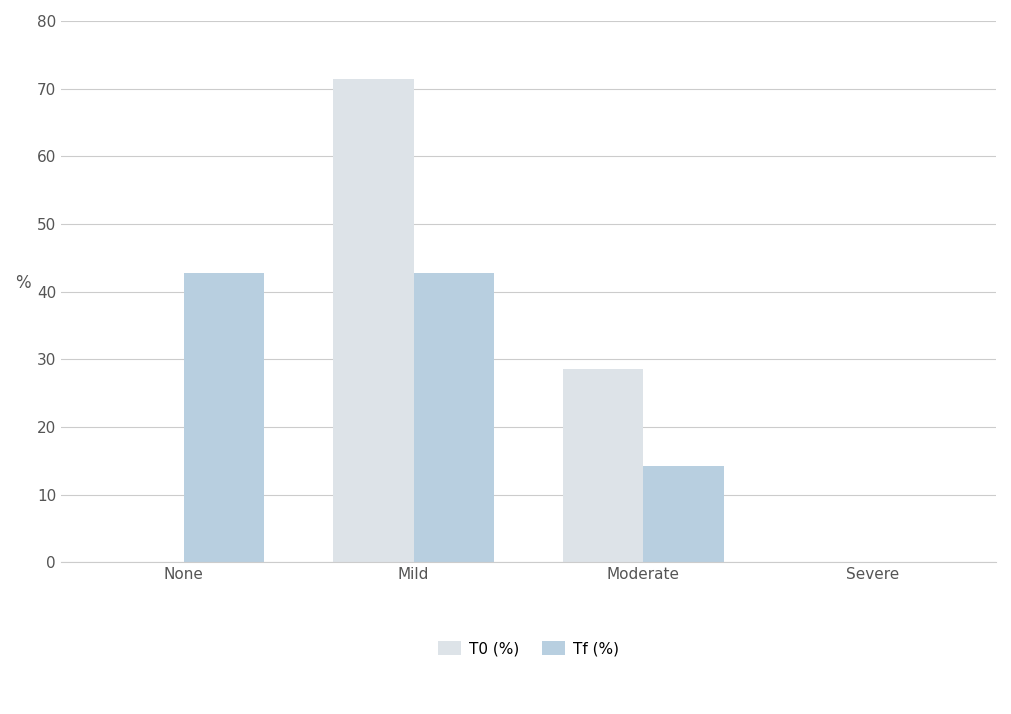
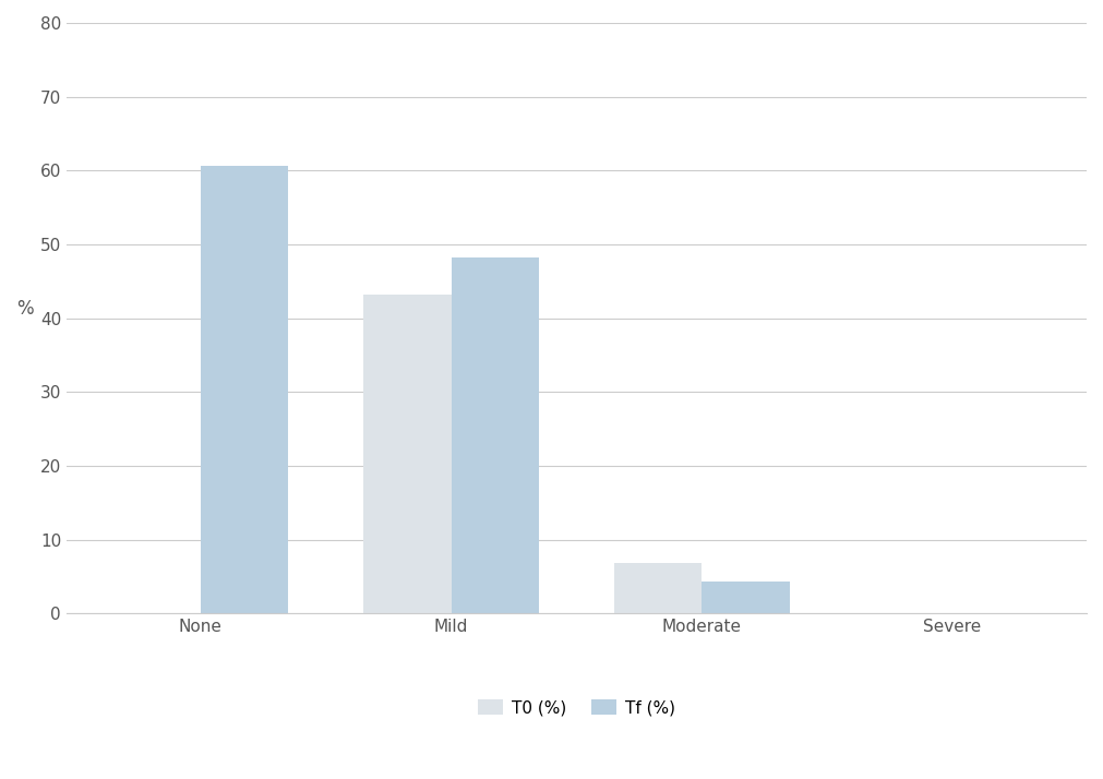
Tf (%)/None: 42.8 -> 60.6
T0 (%)/Mild: 71.4 -> 43.2
Tf (%)/Mild: 42.8 -> 48.2
T0 (%)/Moderate: 28.6 -> 6.8
Tf (%)/Moderate: 14.3 -> 4.4
